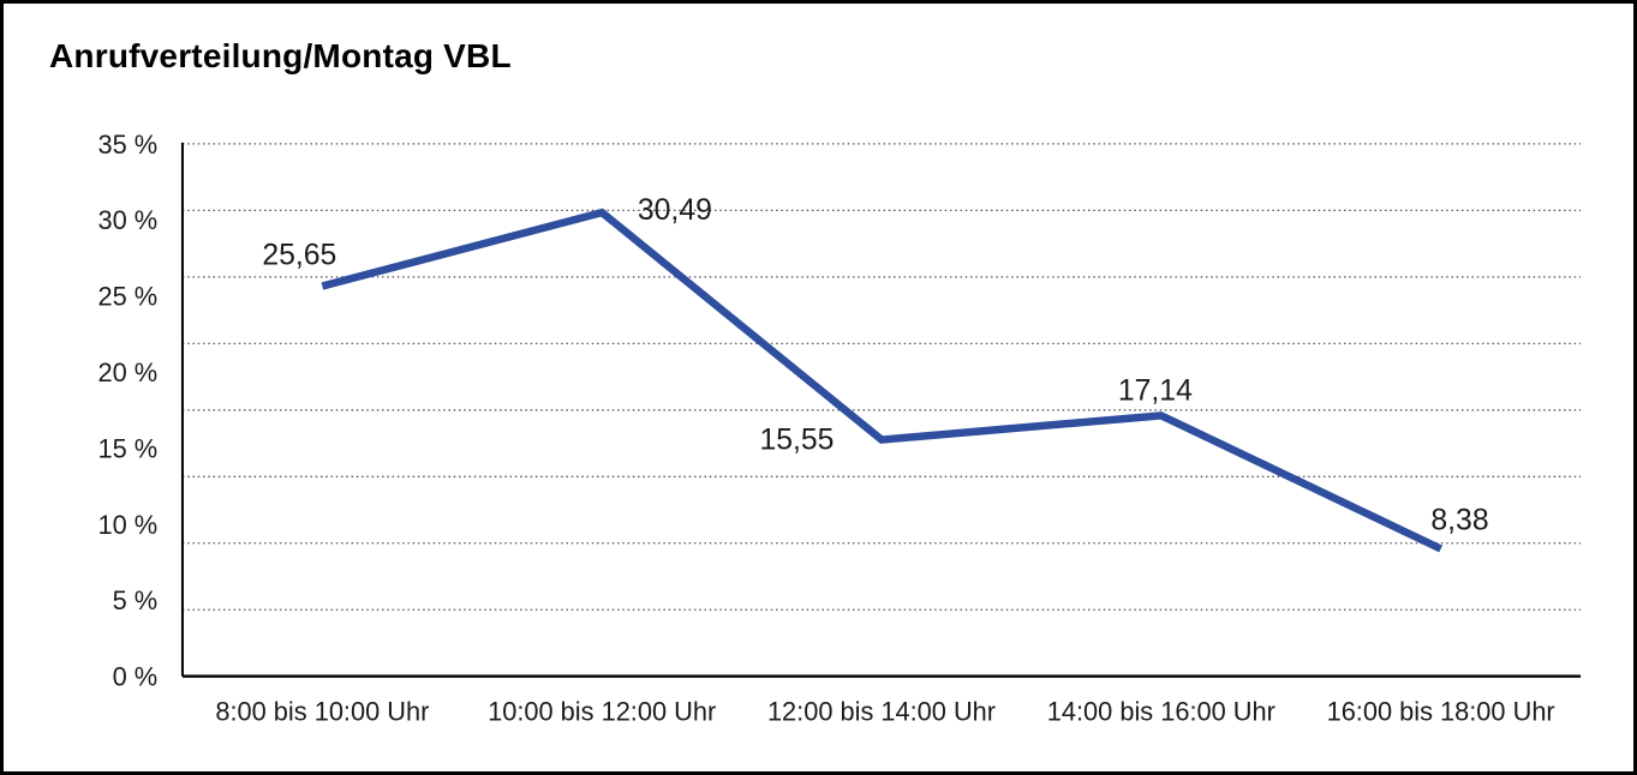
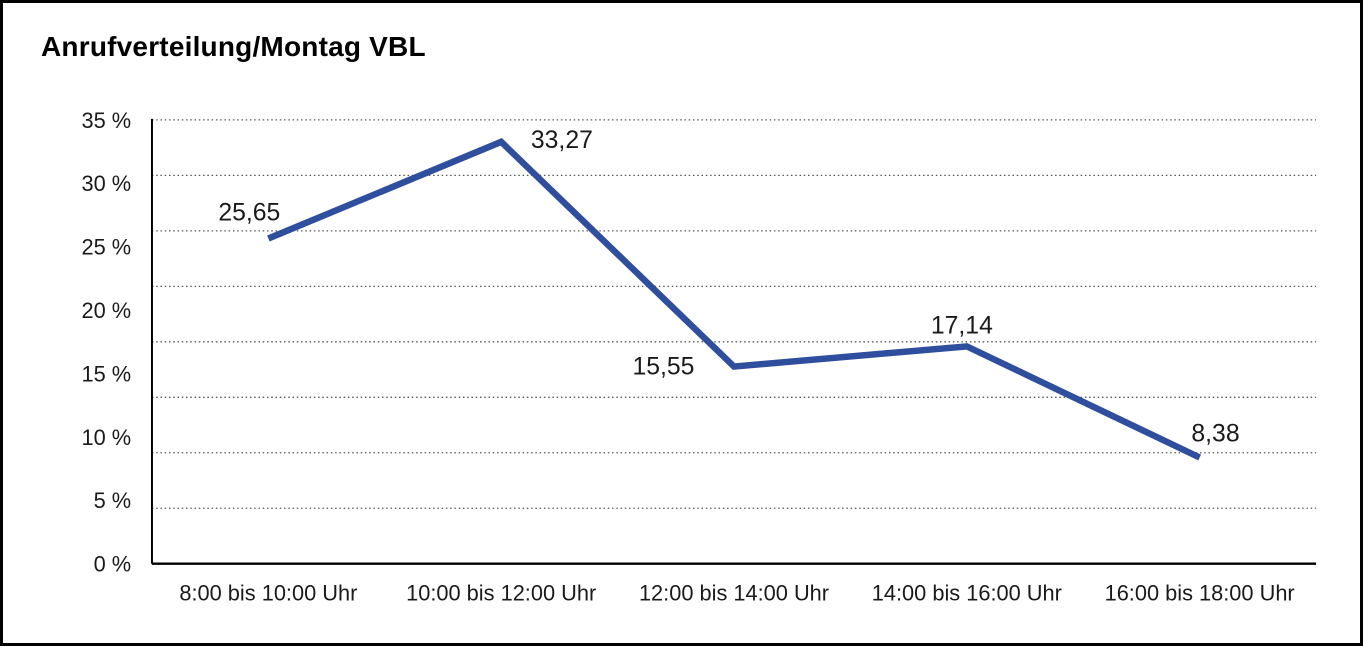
10:00 bis 12:00 Uhr: 30,49 -> 33,27
